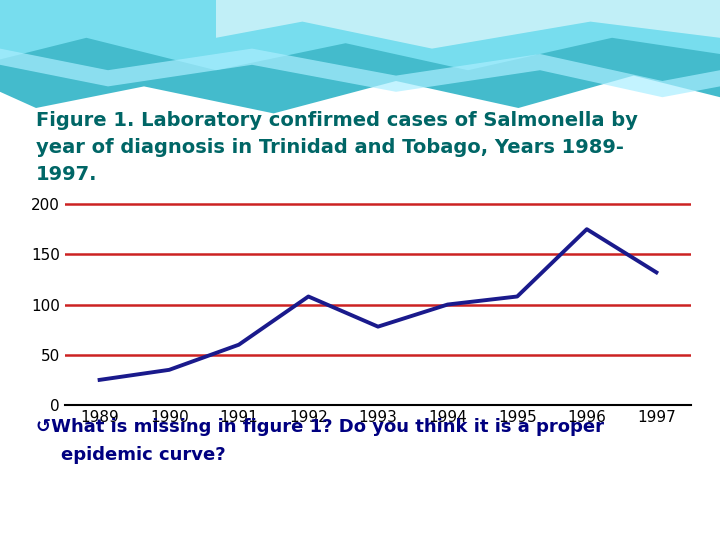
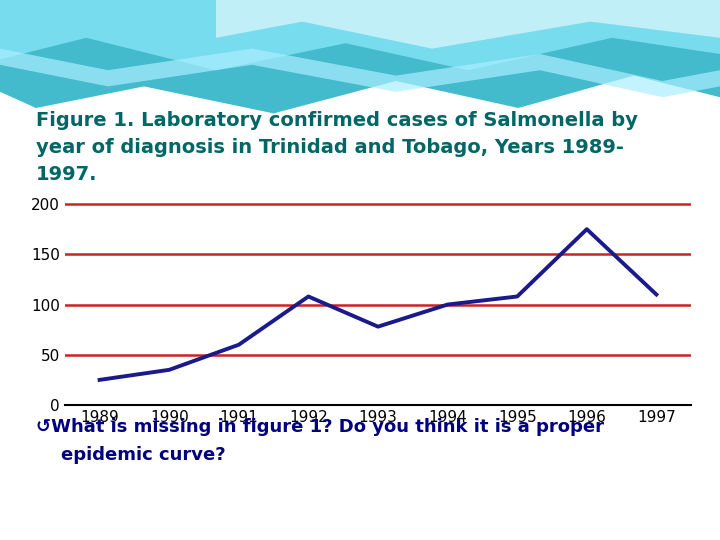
1997: 132 -> 110
